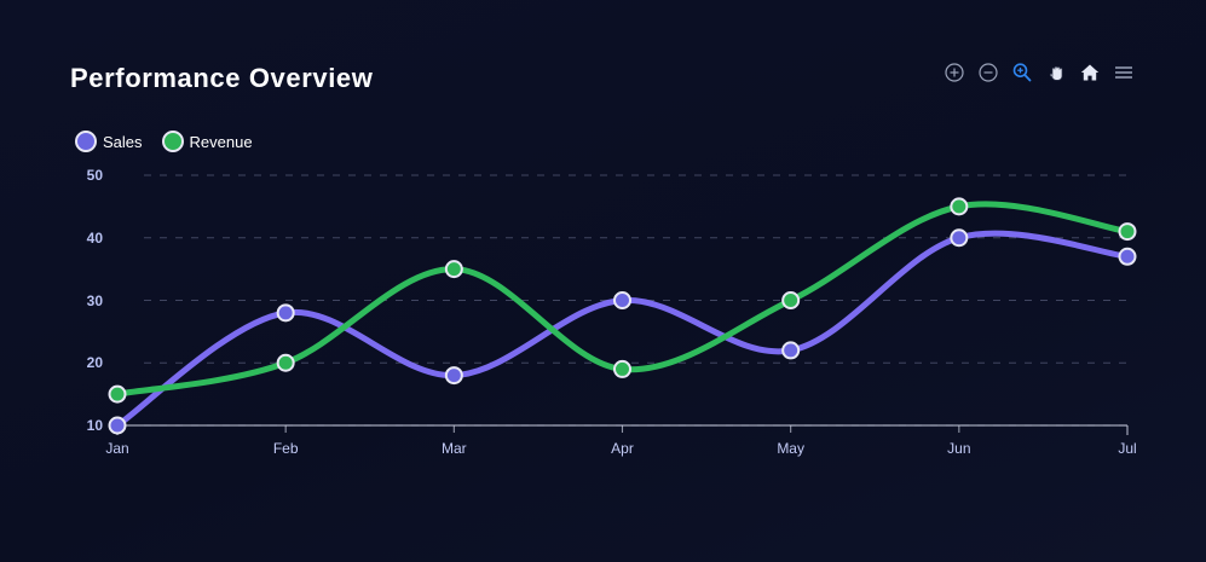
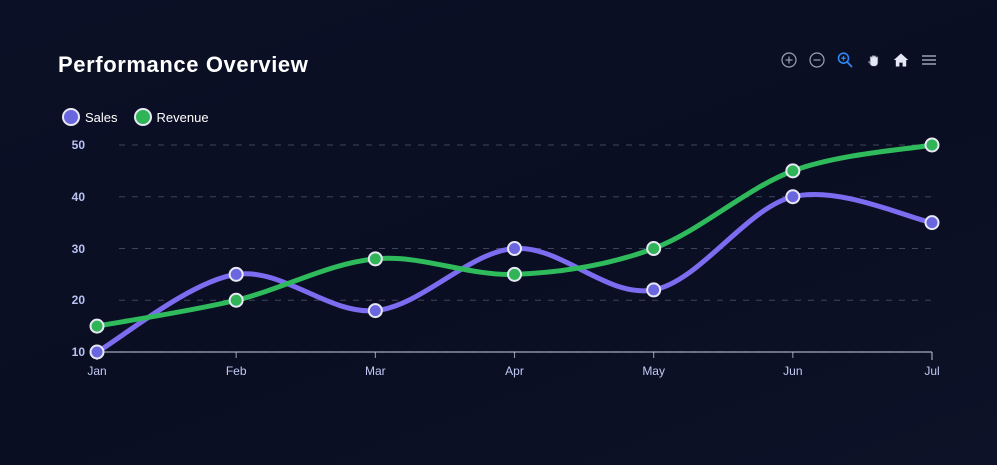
Sales/Feb: 28 -> 25
Revenue/Mar: 35 -> 28
Revenue/Apr: 19 -> 25
Sales/Jul: 37 -> 35
Revenue/Jul: 41 -> 50
